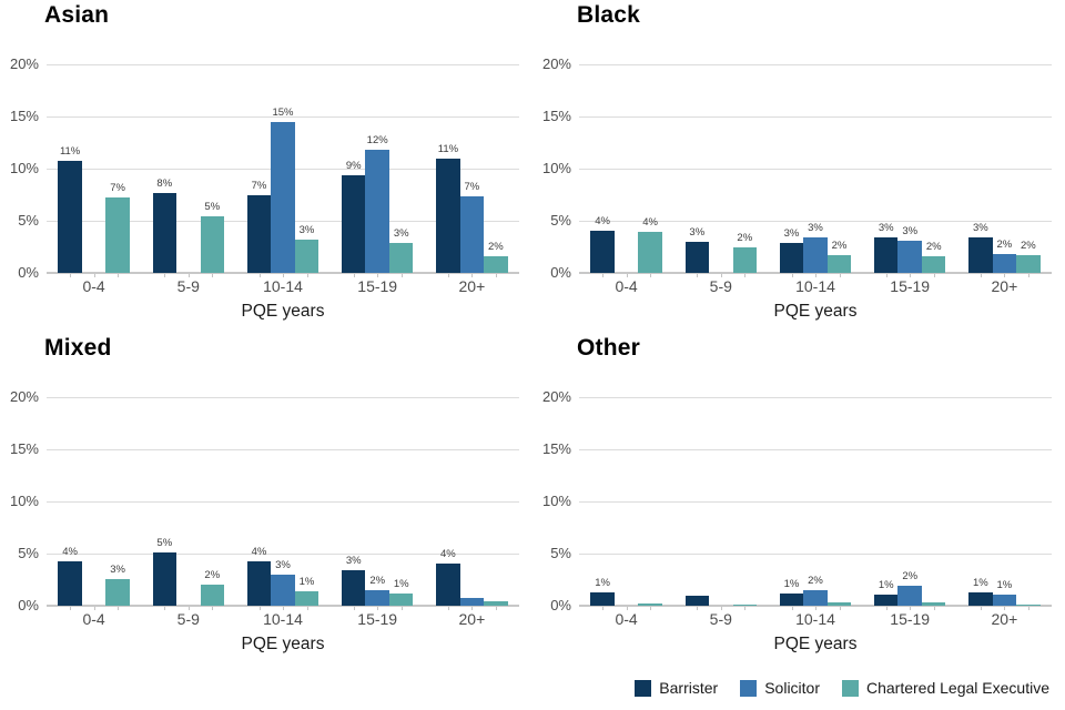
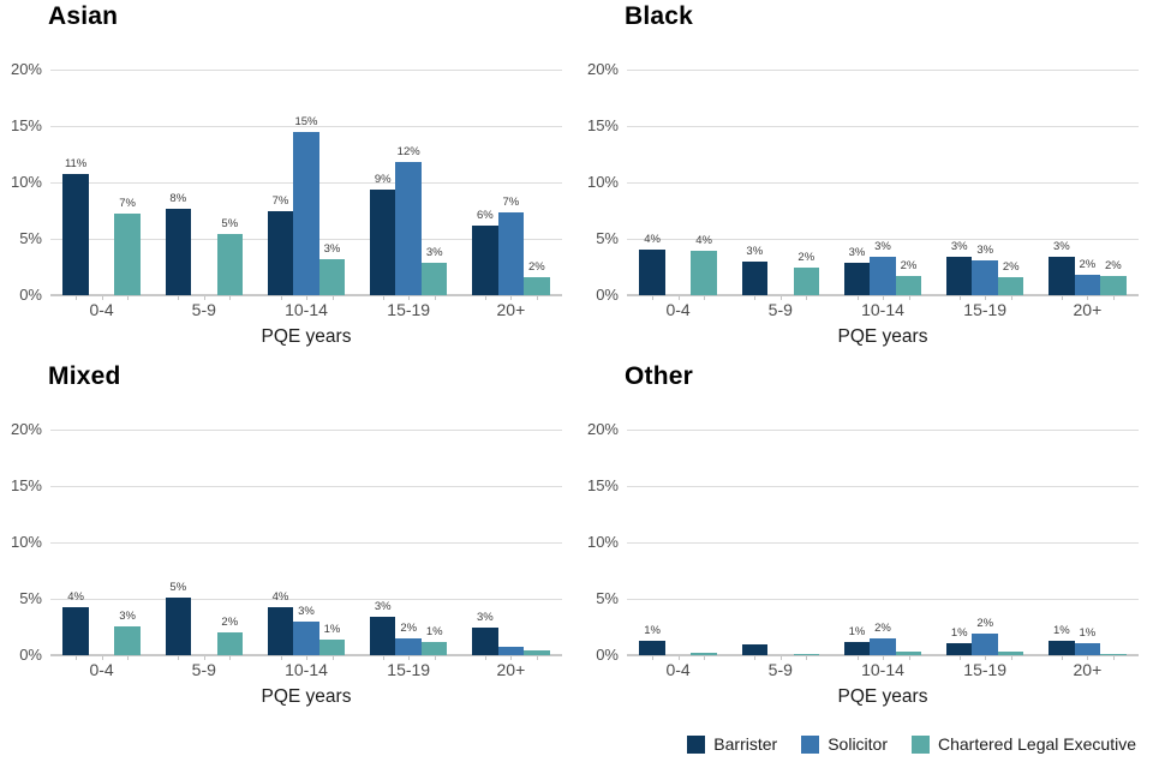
Asian/Barrister/20+: 11% -> 6%
Mixed/Barrister/20+: 4% -> 3%
